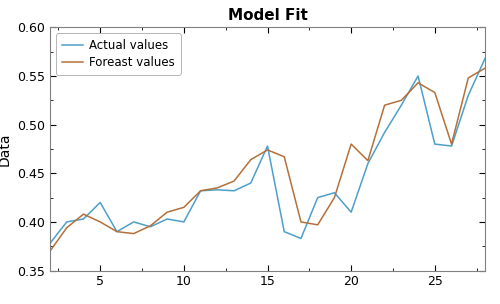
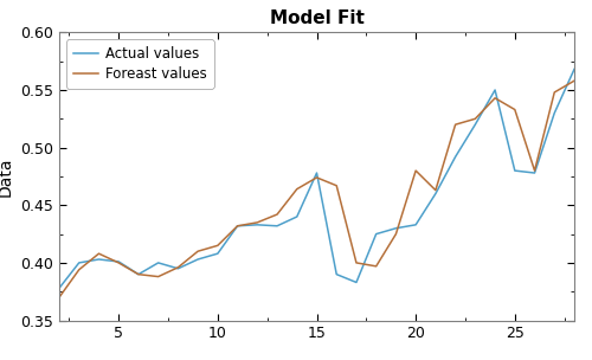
Actual values/5: 0.420 -> 0.401
Actual values/10: 0.400 -> 0.408
Actual values/20: 0.410 -> 0.433
